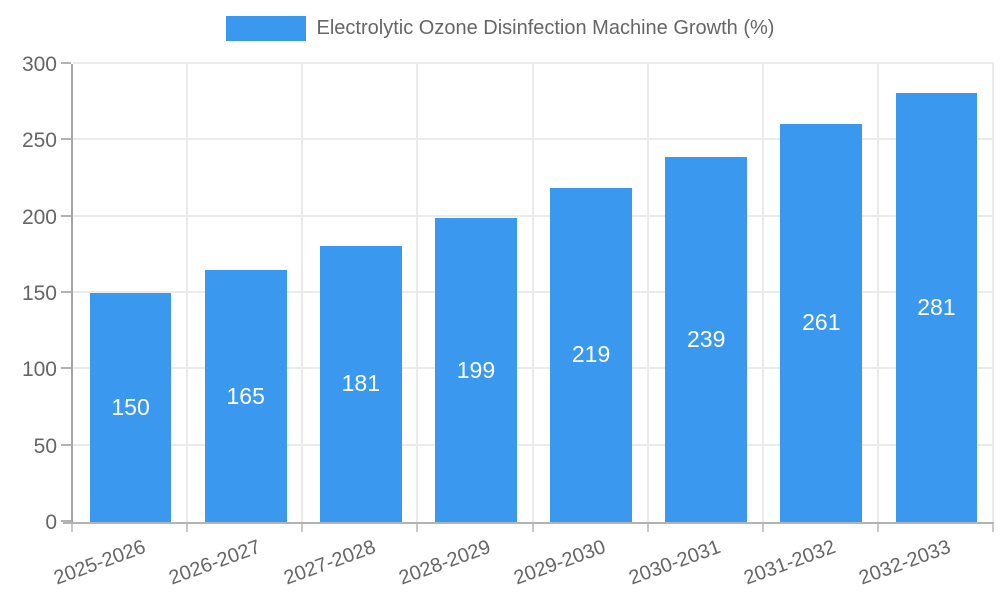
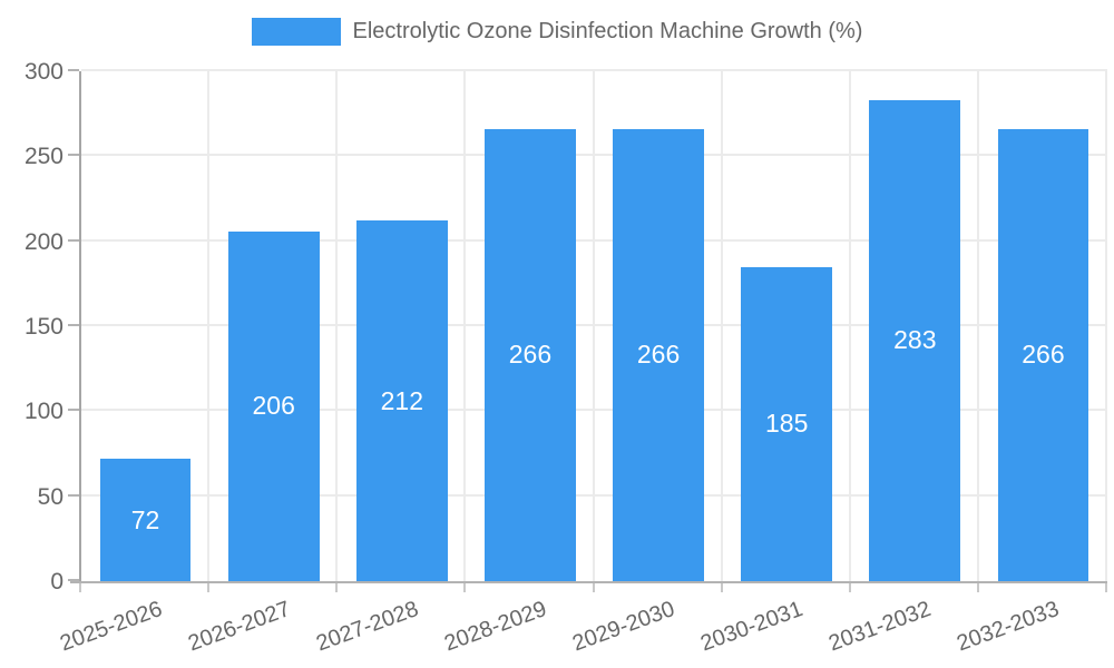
2025-2026: 150 -> 72
2026-2027: 165 -> 206
2027-2028: 181 -> 212
2028-2029: 199 -> 266
2029-2030: 219 -> 266
2030-2031: 239 -> 185
2031-2032: 261 -> 283
2032-2033: 281 -> 266
